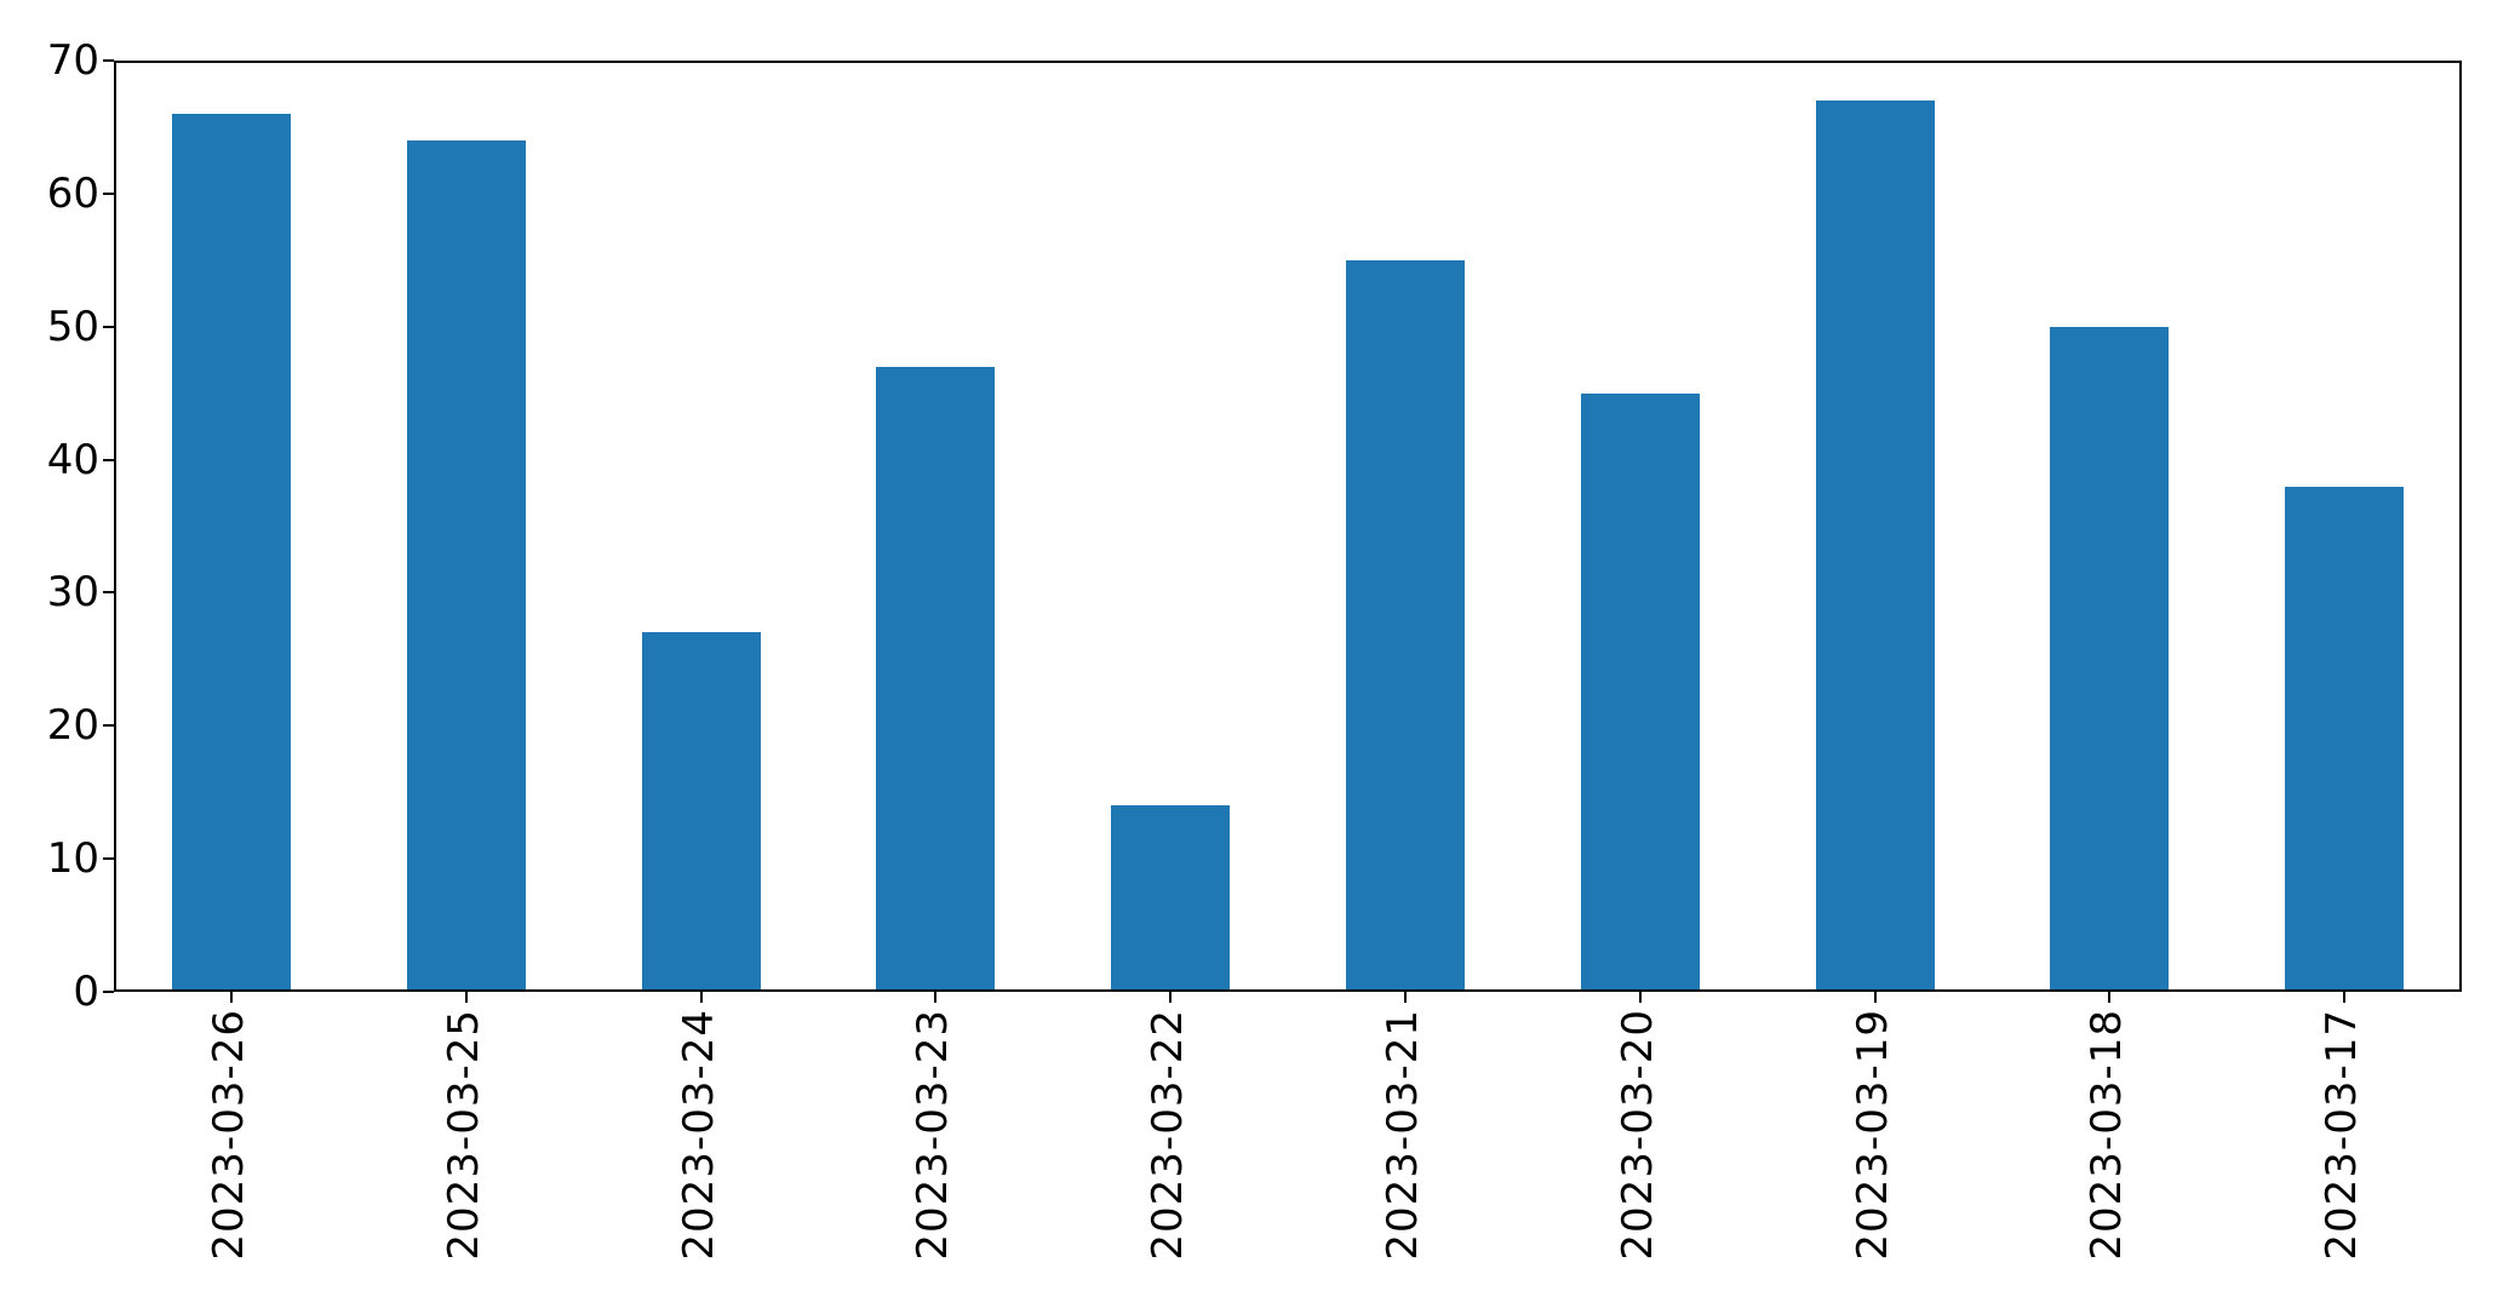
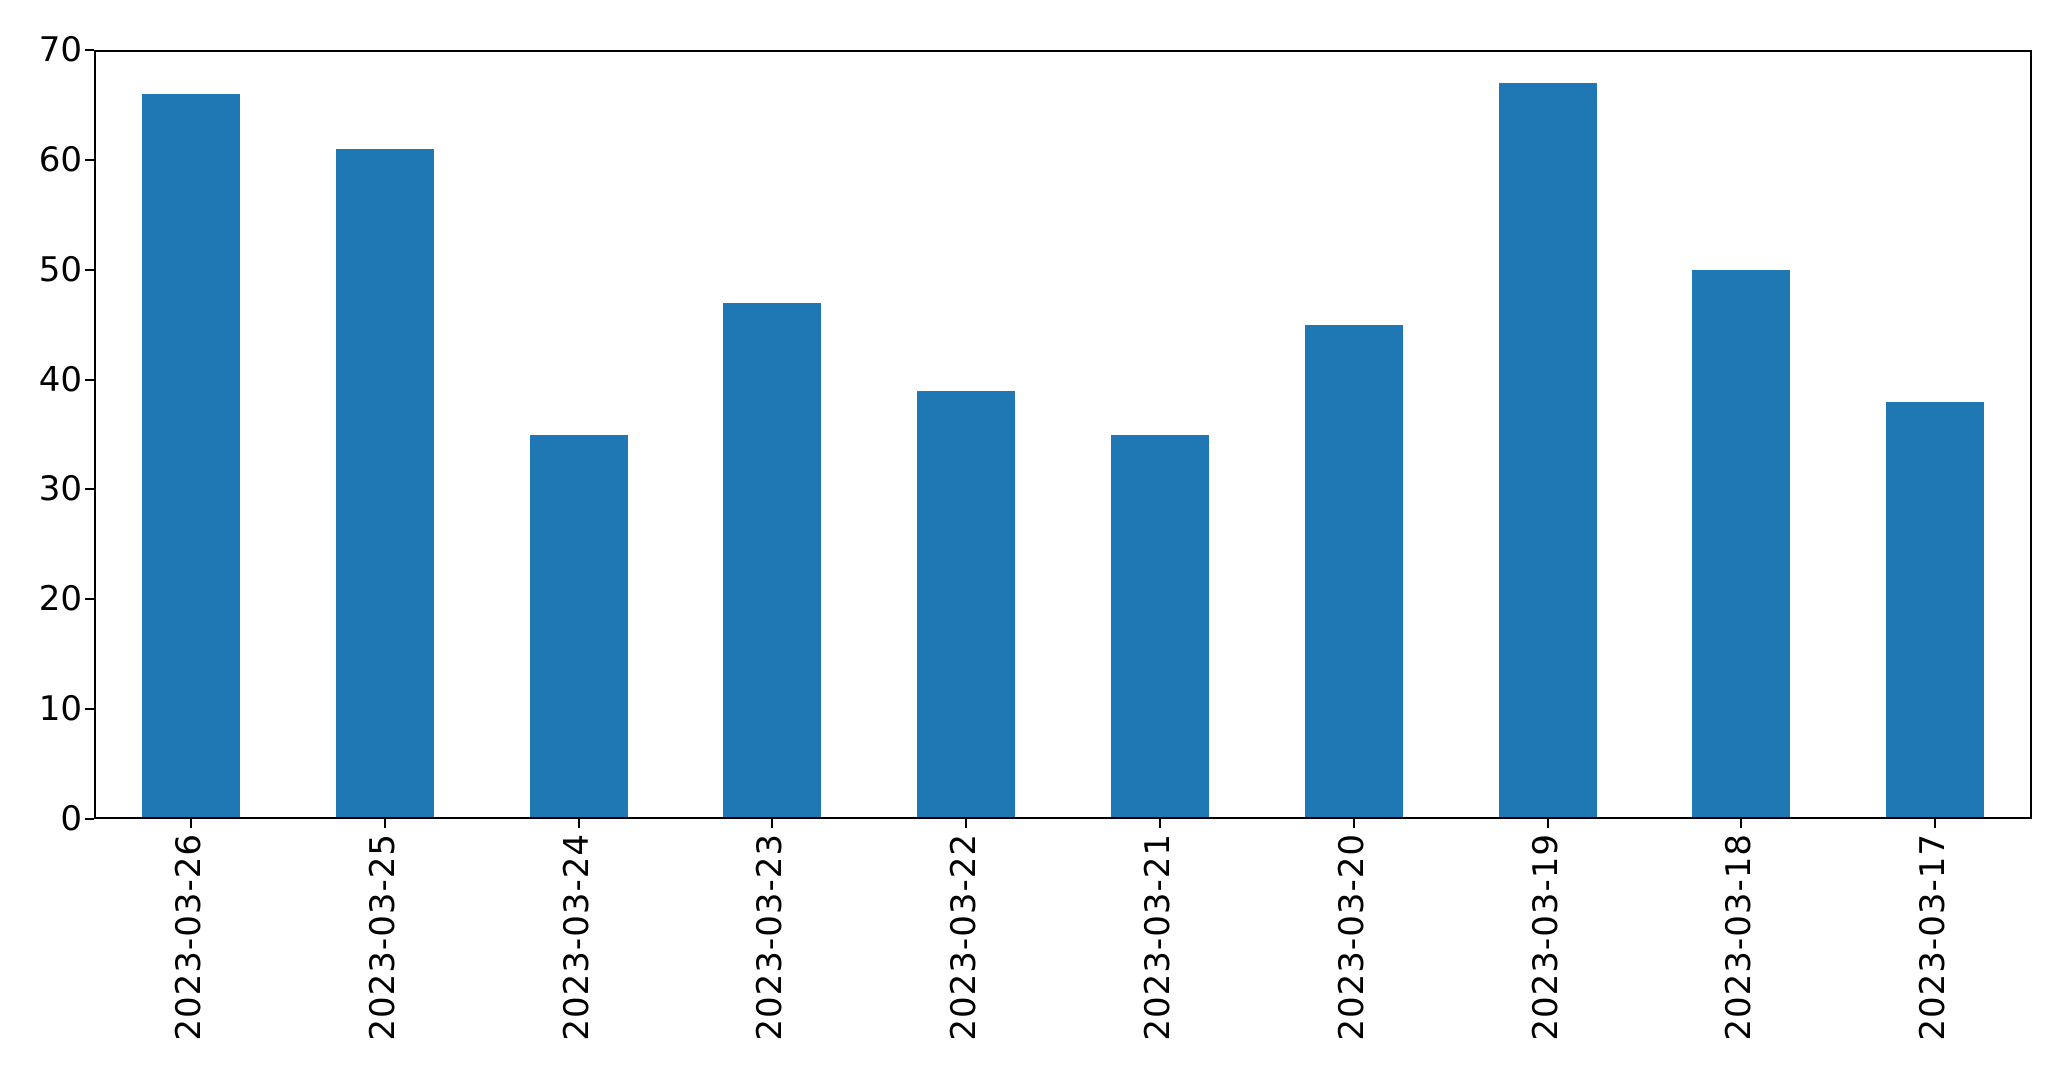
2023-03-25: 64 -> 61
2023-03-24: 27 -> 35
2023-03-22: 14 -> 39
2023-03-21: 55 -> 35
